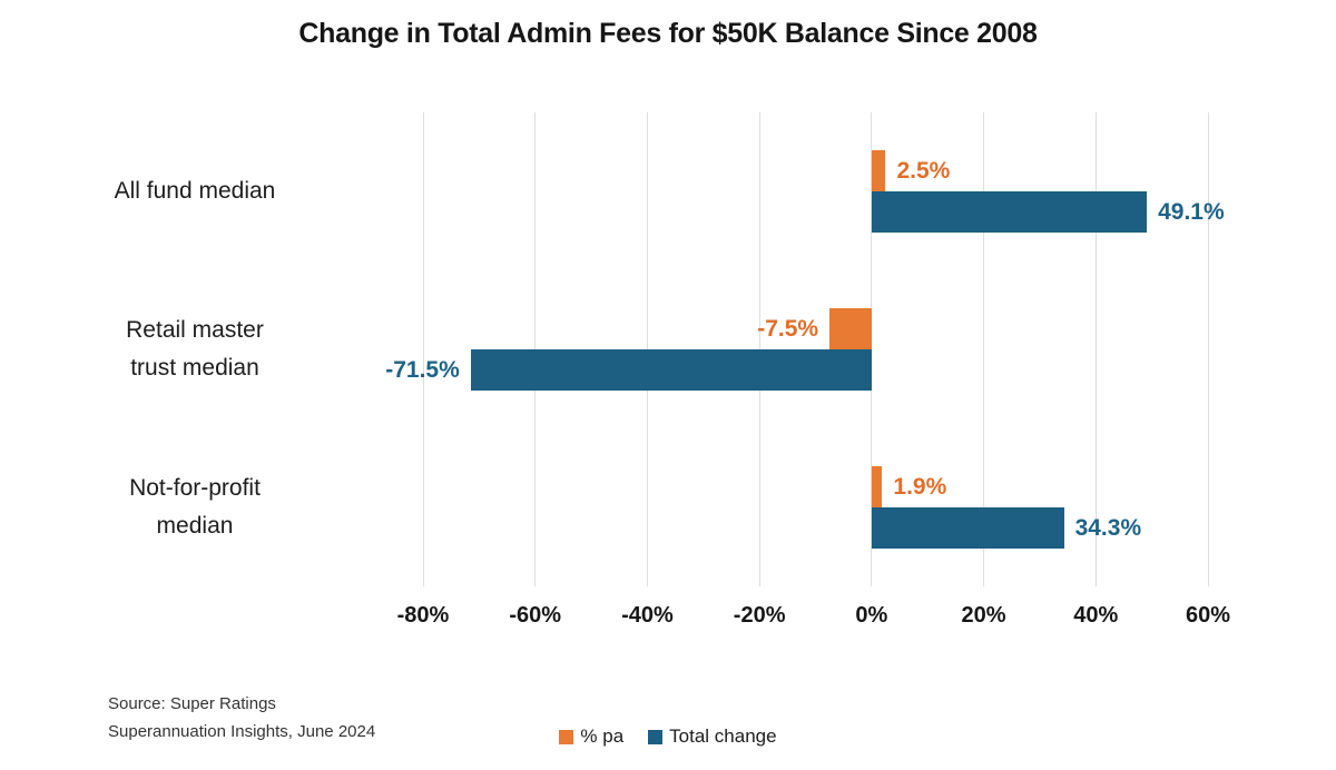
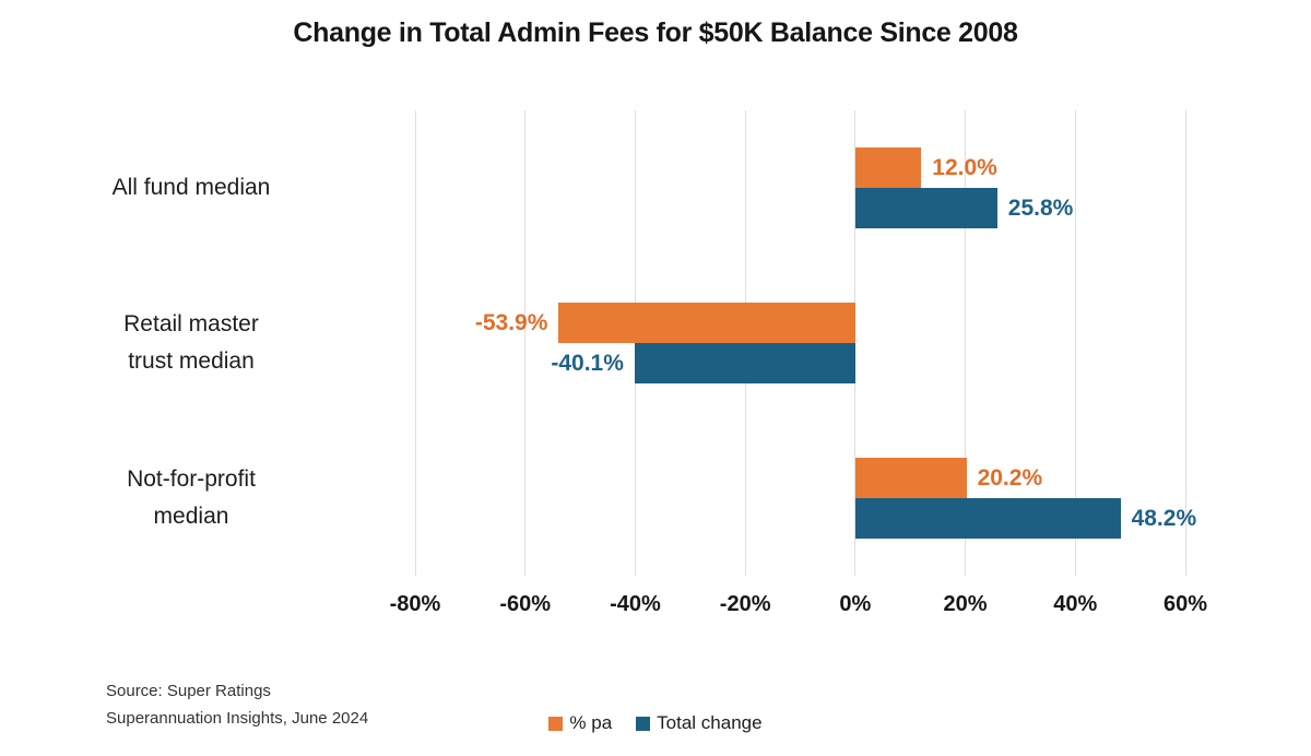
% pa/All fund median: 2.5% -> 12.0%
Total change/All fund median: 49.1% -> 25.8%
% pa/Retail master trust median: -7.5% -> -53.9%
Total change/Retail master trust median: -71.5% -> -40.1%
% pa/Not-for-profit median: 1.9% -> 20.2%
Total change/Not-for-profit median: 34.3% -> 48.2%
